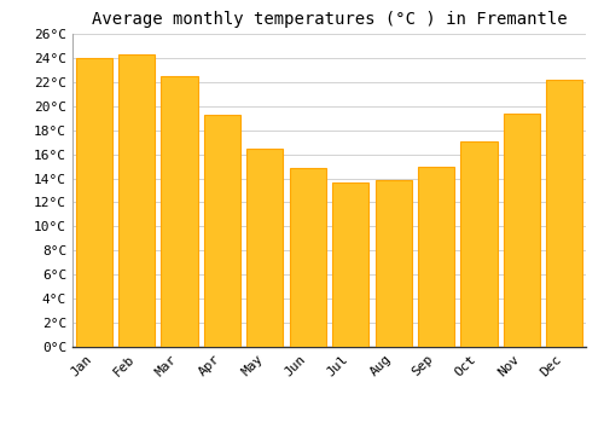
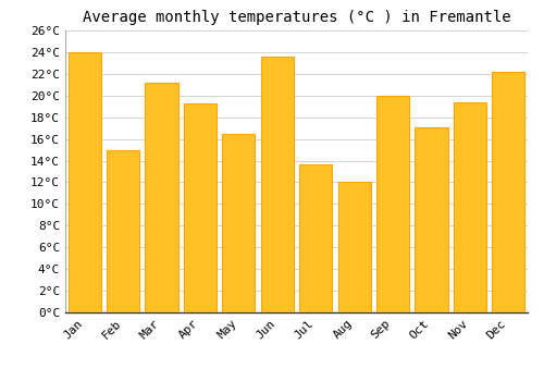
Feb: 24.3°C -> 15.0°C
Mar: 22.5°C -> 21.2°C
Jun: 14.9°C -> 23.6°C
Aug: 13.9°C -> 12.0°C
Sep: 15.0°C -> 20.0°C
